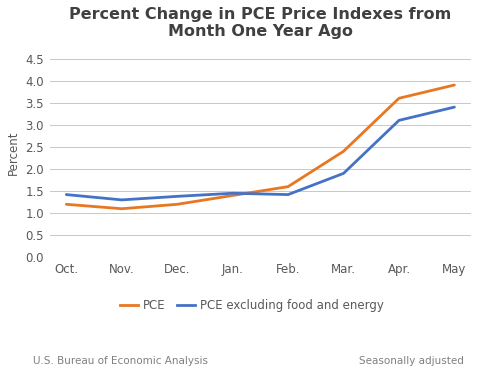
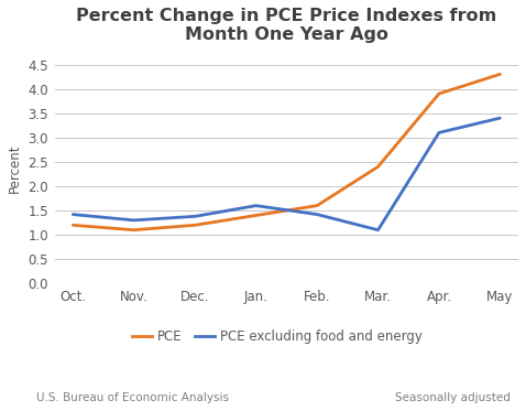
PCE excluding food and energy/Jan.: 1.45 -> 1.60
PCE excluding food and energy/Mar.: 1.90 -> 1.10
PCE/Apr.: 3.6 -> 3.9
PCE/May: 3.9 -> 4.3
